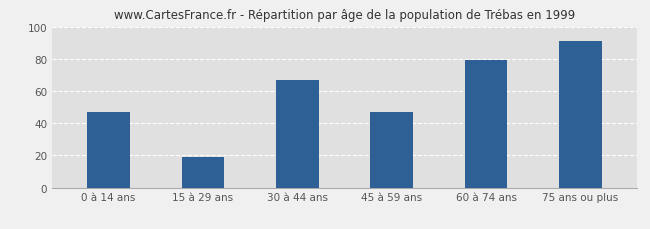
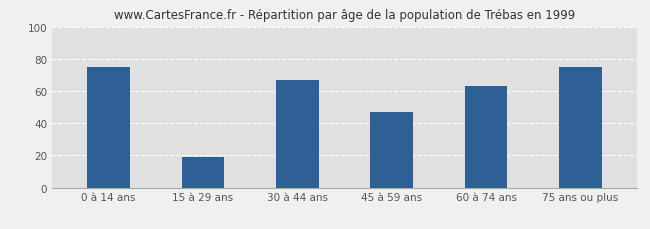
0 à 14 ans: 47 -> 75
60 à 74 ans: 79 -> 63
75 ans ou plus: 91 -> 75
